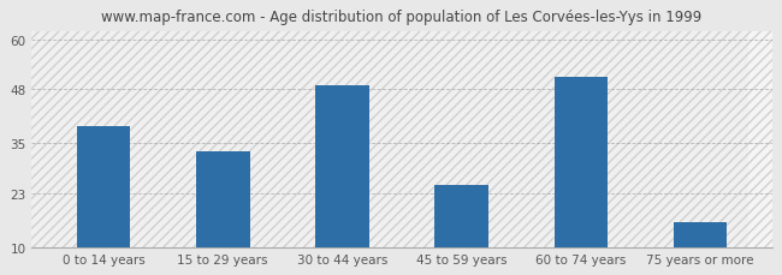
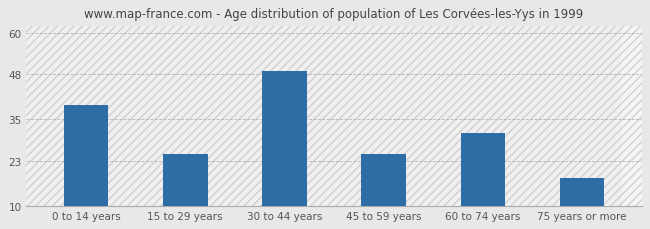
15 to 29 years: 33 -> 25
60 to 74 years: 51 -> 31
75 years or more: 16 -> 18
